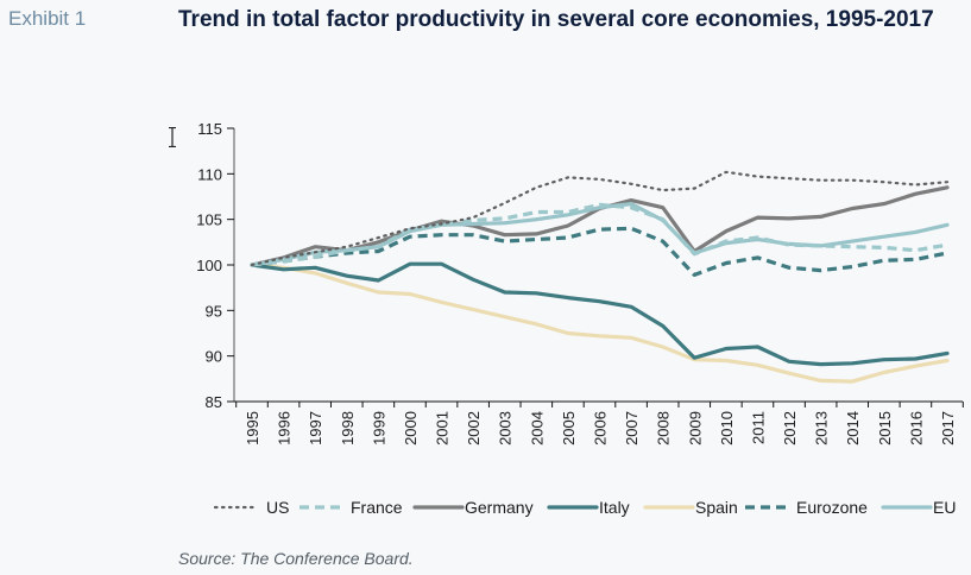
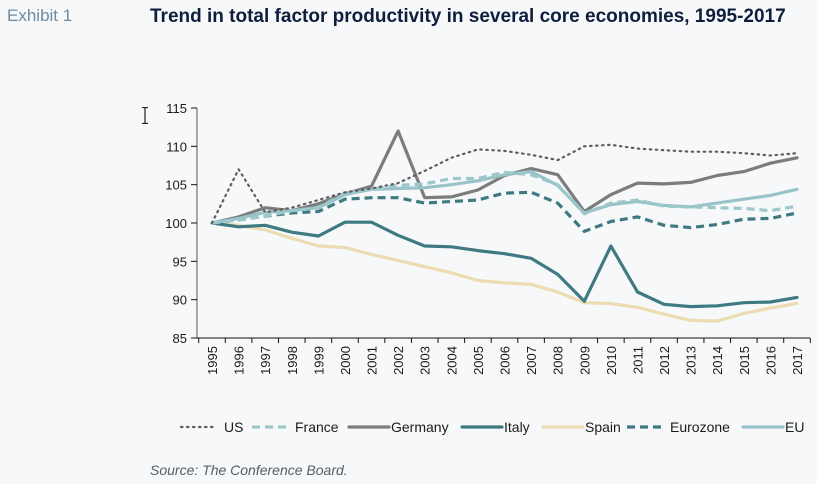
US/1996: 101 -> 107
Germany/2002: 104 -> 112
US/2009: 108 -> 110
Italy/2010: 91 -> 97
